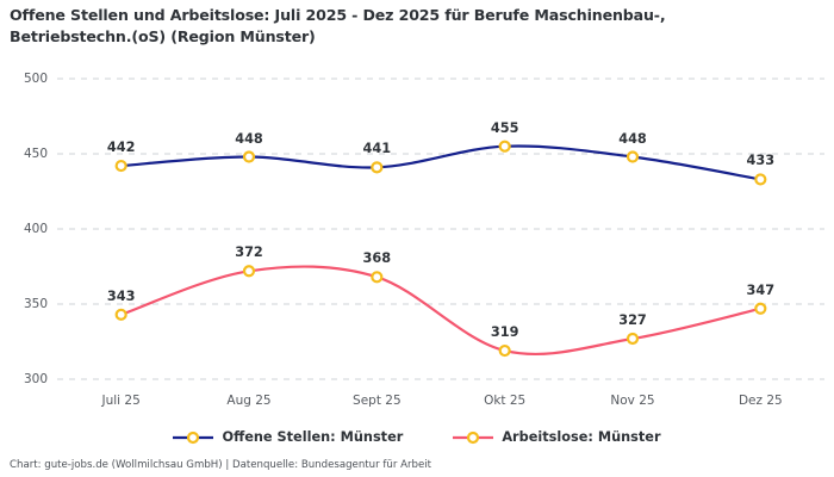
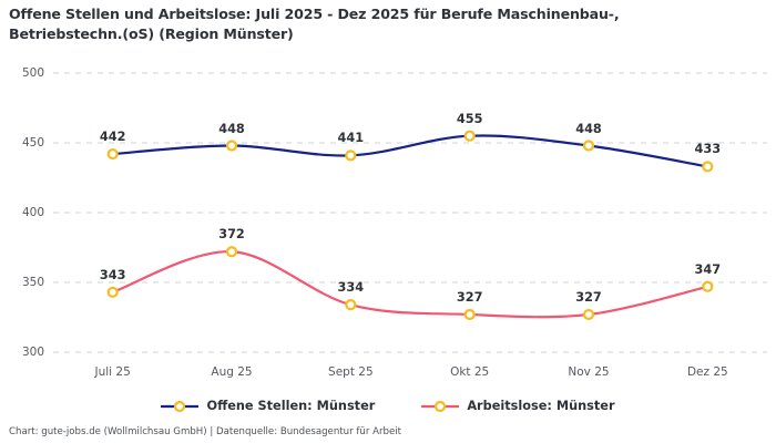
Arbeitslose: Münster/Sept 25: 368 -> 334
Arbeitslose: Münster/Okt 25: 319 -> 327
